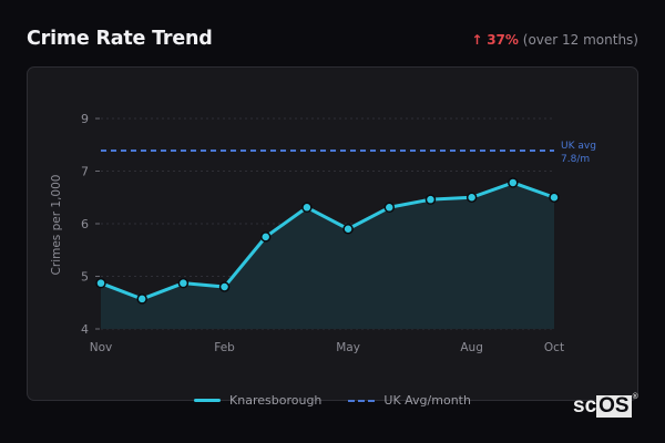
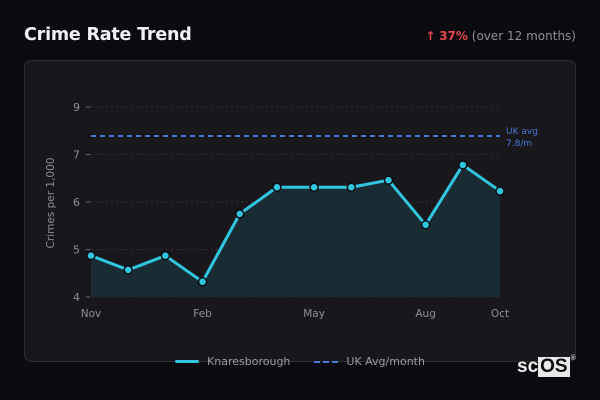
Knaresborough/Feb: 4.8 -> 4.3
Knaresborough/May: 5.9 -> 6.3
Knaresborough/Aug: 6.5 -> 5.5
Knaresborough/Oct: 6.5 -> 6.2
